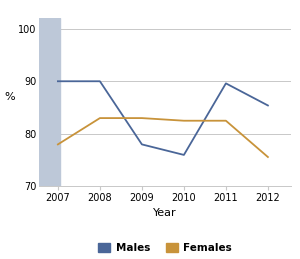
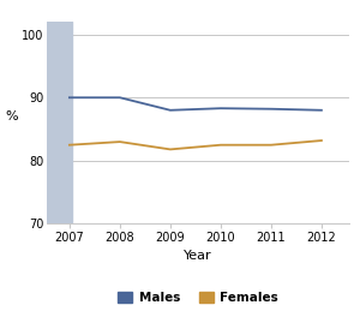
Females/2007: 78.0 -> 82.5
Males/2009: 78.0 -> 88.0
Females/2009: 83.0 -> 81.8
Males/2010: 76.0 -> 88.3
Males/2011: 89.6 -> 88.2
Males/2012: 85.4 -> 88.0
Females/2012: 75.6 -> 83.2
